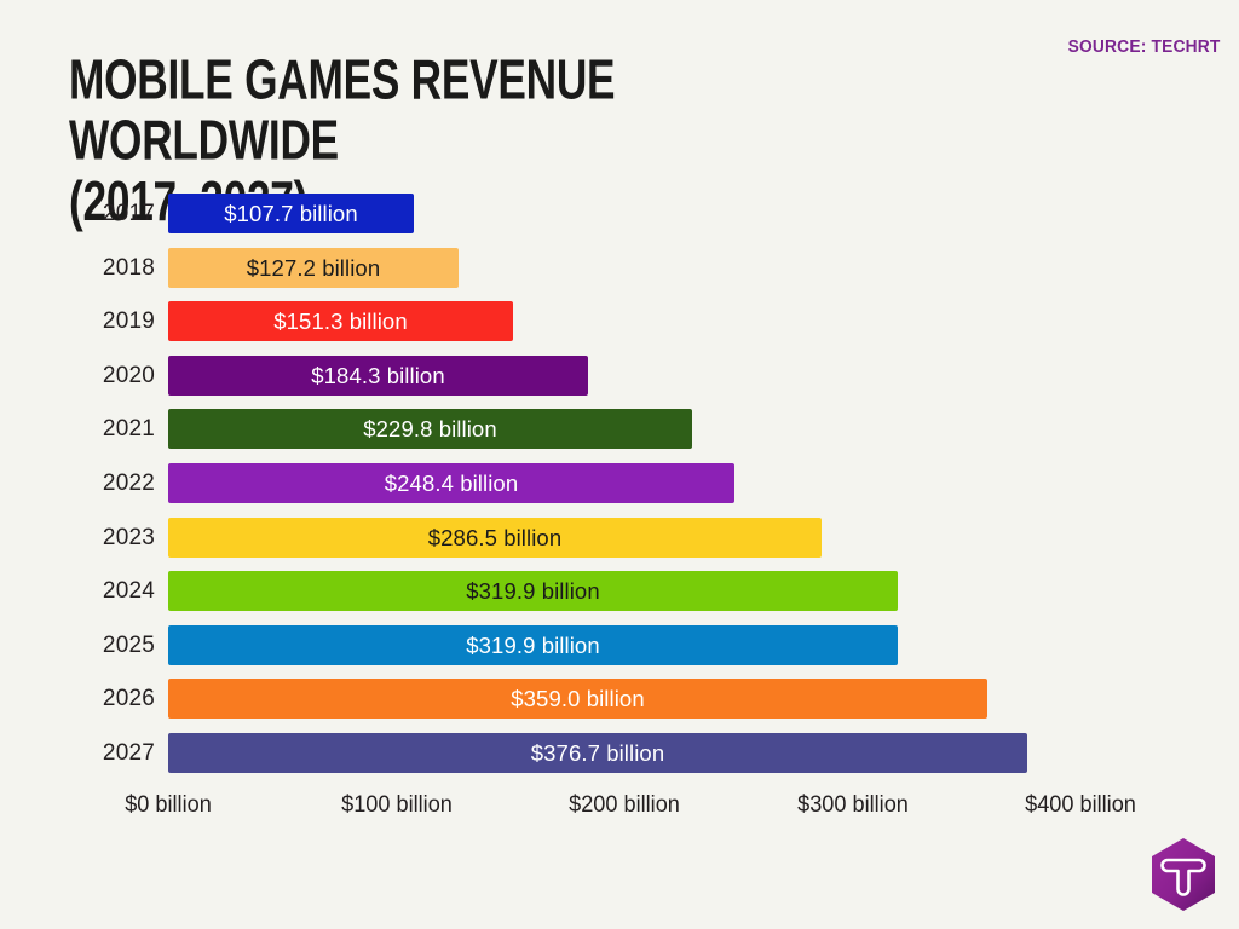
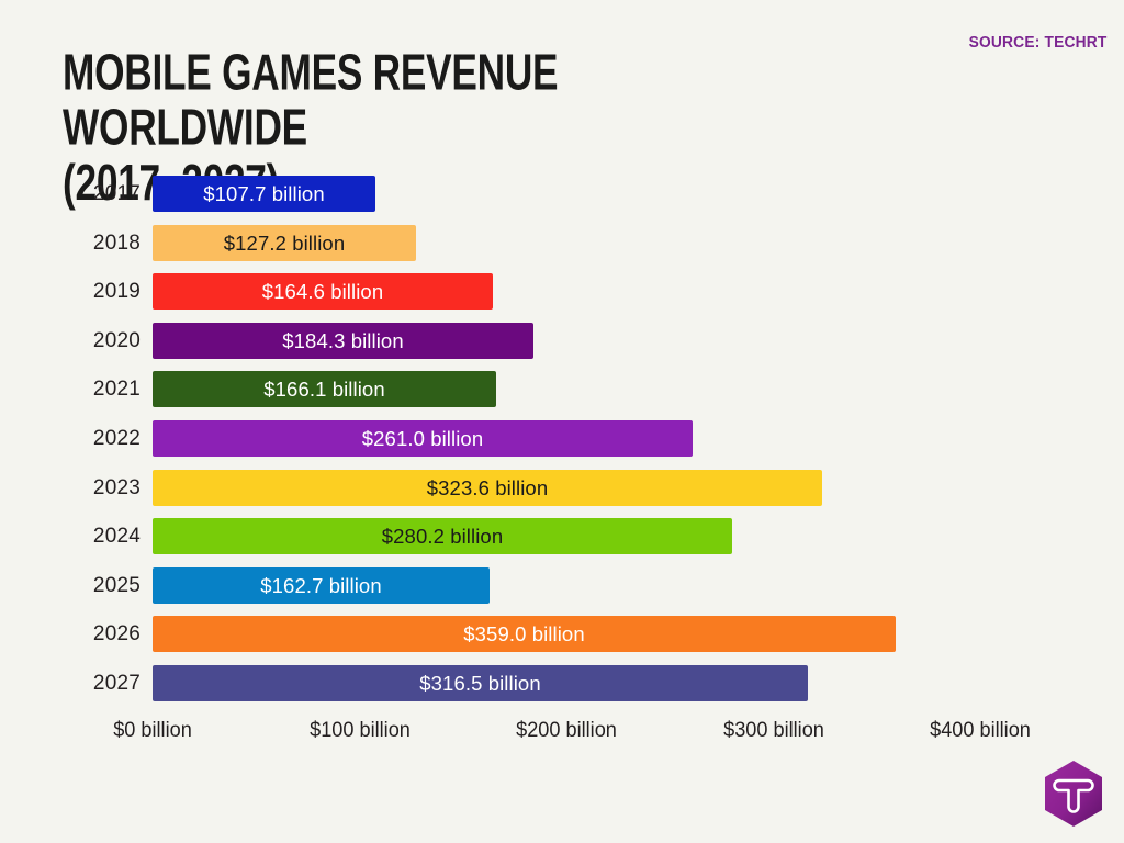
2019: $151.3 -> $164.6
2021: $229.8 -> $166.1
2022: $248.4 -> $261.0
2023: $286.5 -> $323.6
2024: $319.9 -> $280.2
2025: $319.9 -> $162.7
2027: $376.7 -> $316.5
